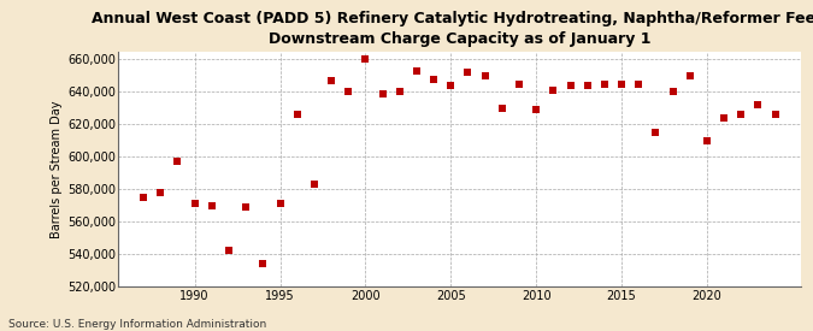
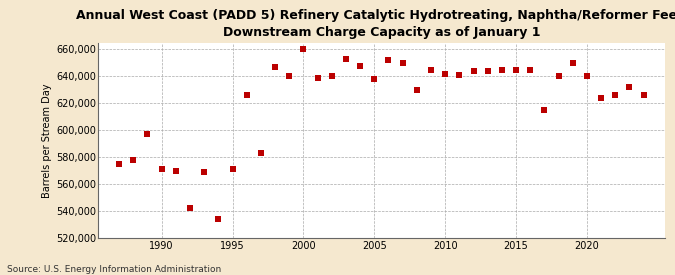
2005: 644,000 -> 638,000
2010: 629,000 -> 642,000
2020: 610,000 -> 640,000
